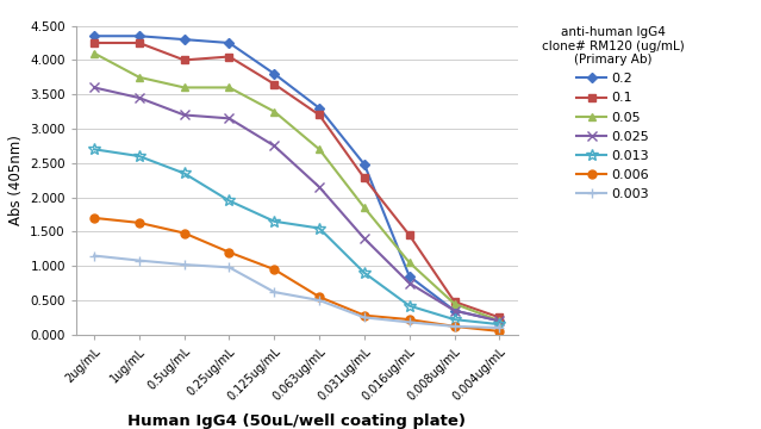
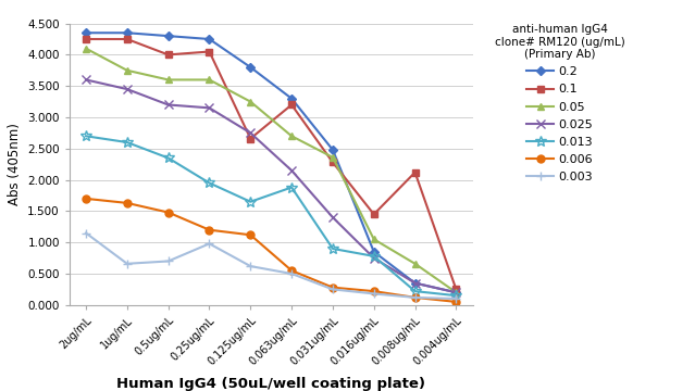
0.003/1ug/mL: 1.08 -> 0.66
0.003/0.5ug/mL: 1.02 -> 0.70
0.1/0.125ug/mL: 3.65 -> 2.66
0.006/0.125ug/mL: 0.95 -> 1.12
0.013/0.063ug/mL: 1.55 -> 1.88
0.05/0.031ug/mL: 1.85 -> 2.36
0.013/0.016ug/mL: 0.42 -> 0.78
0.1/0.008ug/mL: 0.48 -> 2.12
0.05/0.008ug/mL: 0.45 -> 0.66
